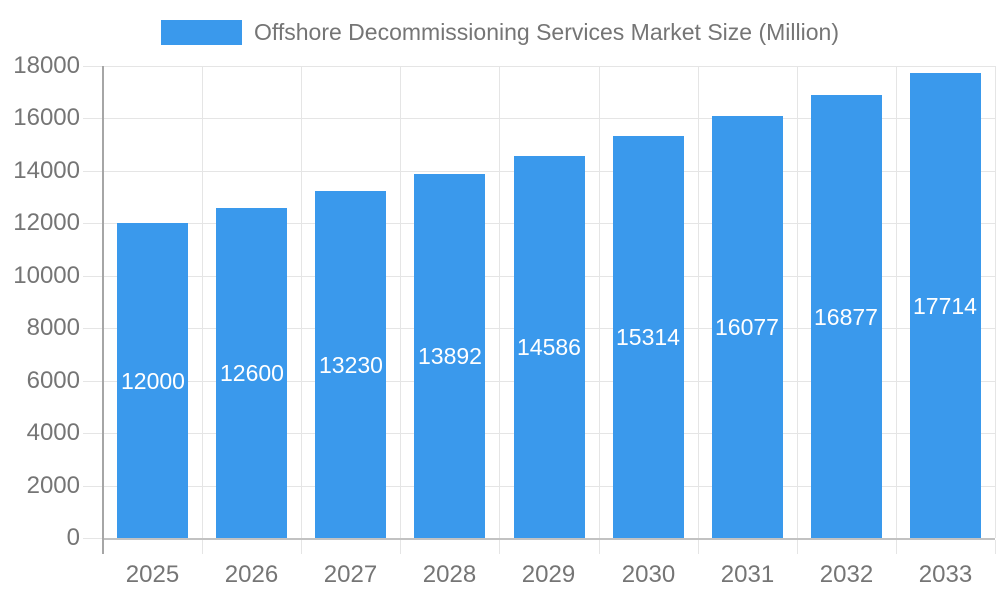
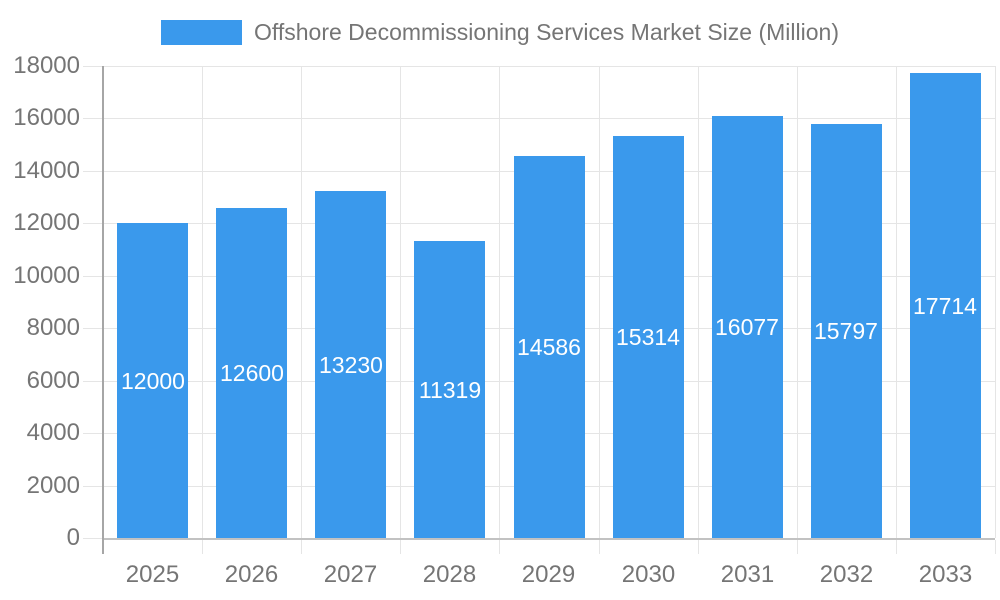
2028: 13892 -> 11319
2032: 16877 -> 15797
